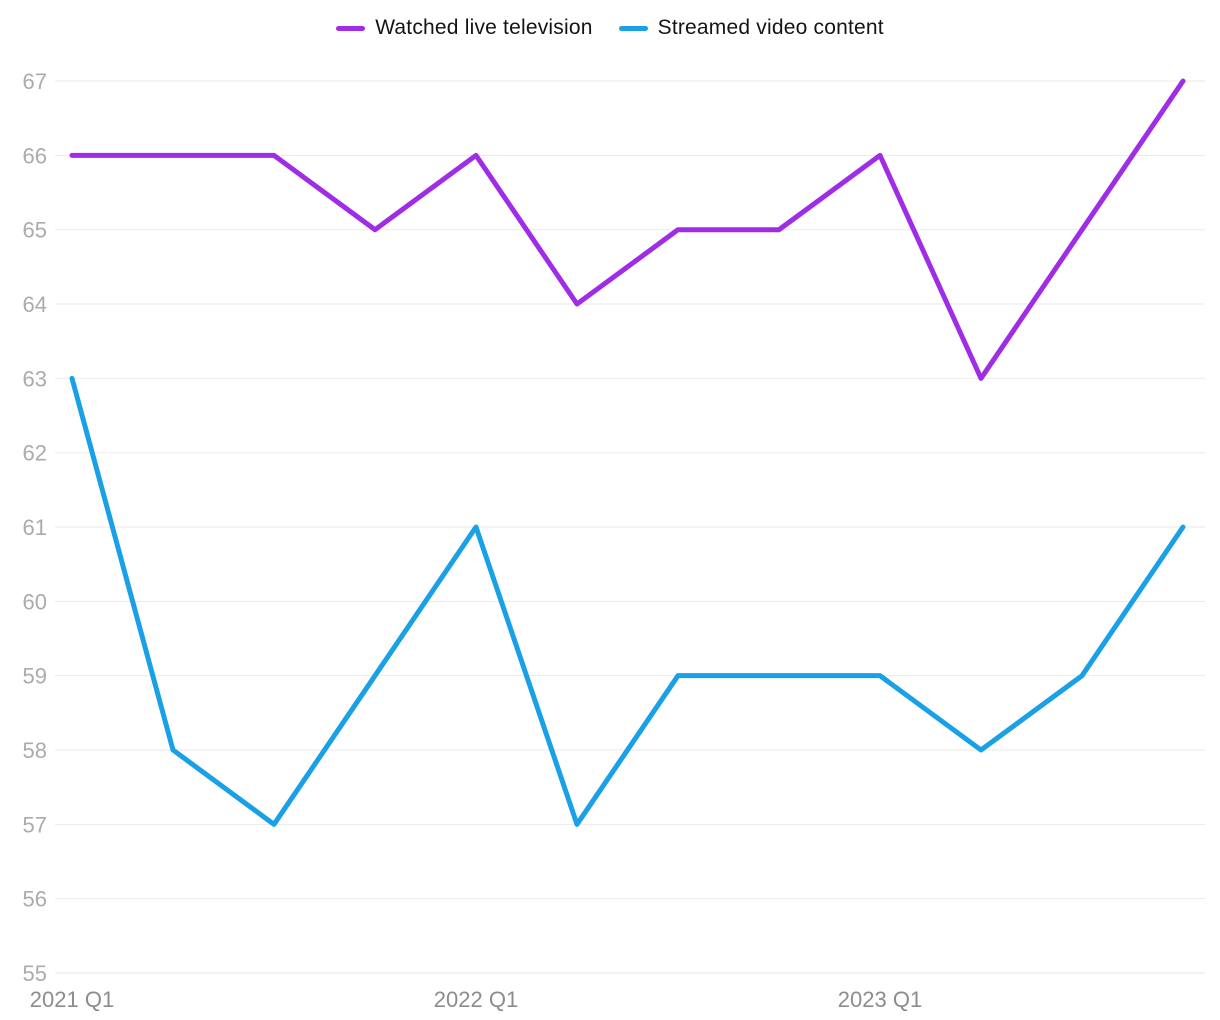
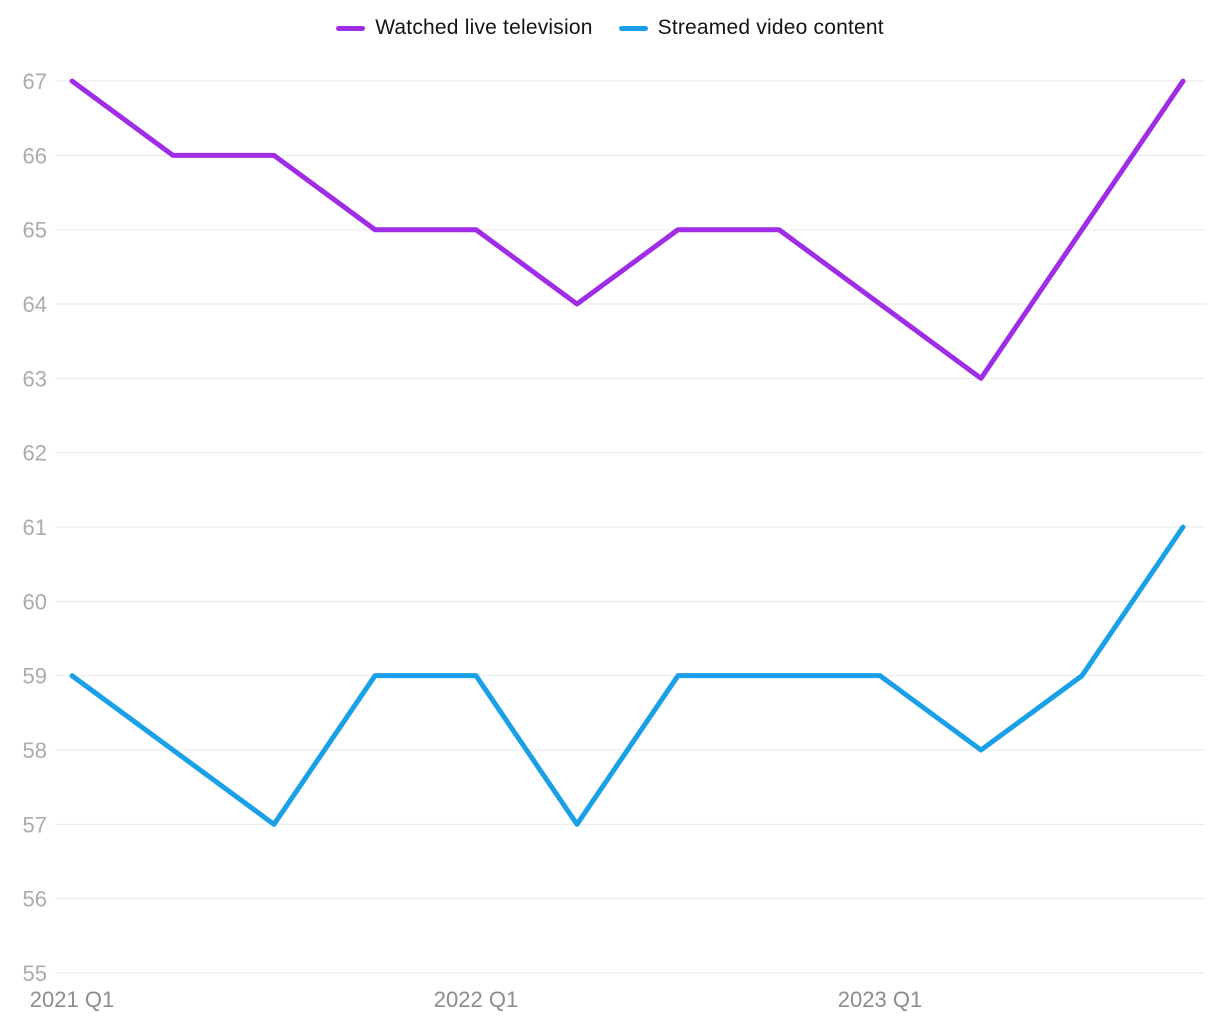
Watched live television/2021 Q1: 66 -> 67
Streamed video content/2021 Q1: 63 -> 59
Watched live television/2022 Q1: 66 -> 65
Streamed video content/2022 Q1: 61 -> 59
Watched live television/2023 Q1: 66 -> 64
